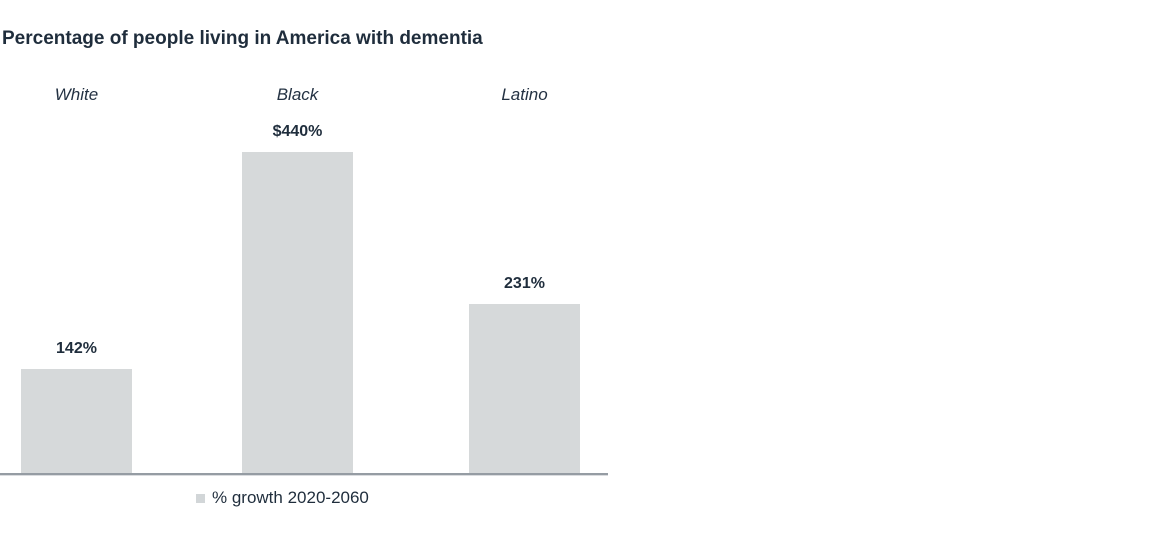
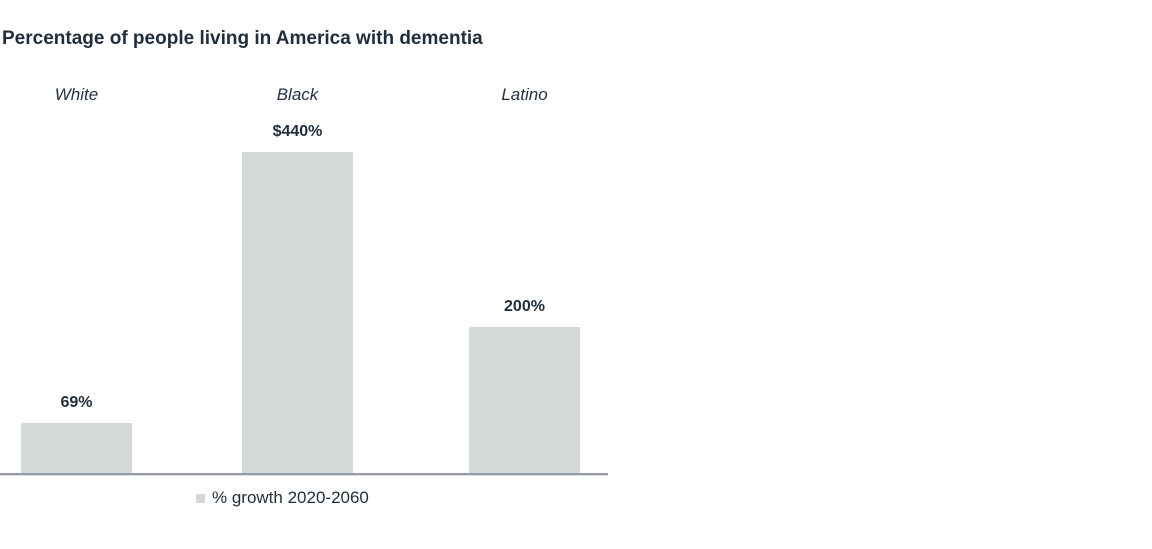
White: 142% -> 69%
Latino: 231% -> 200%
